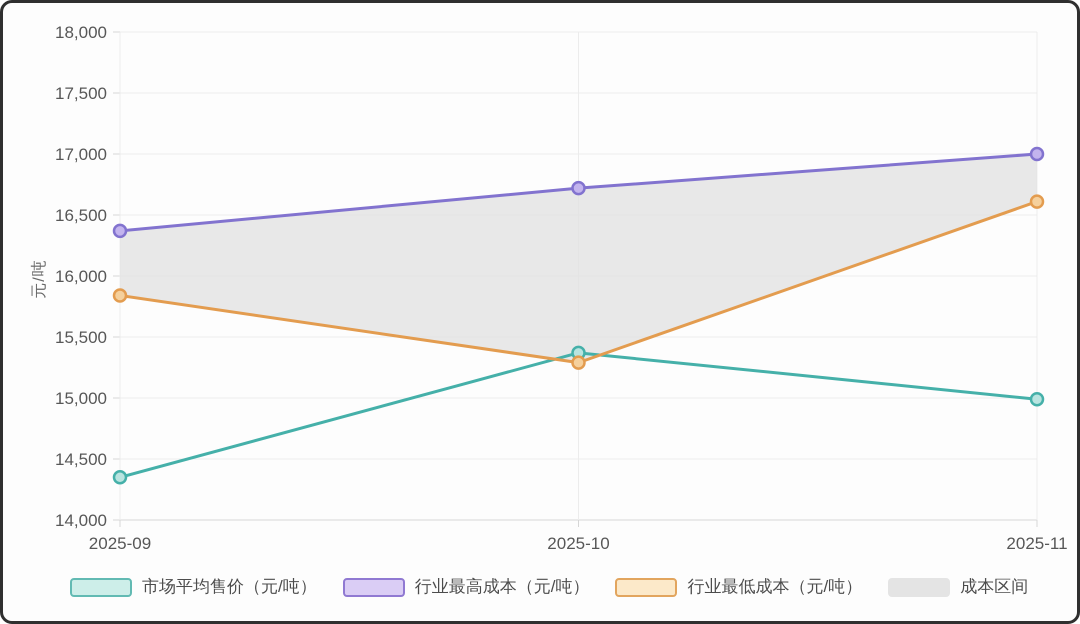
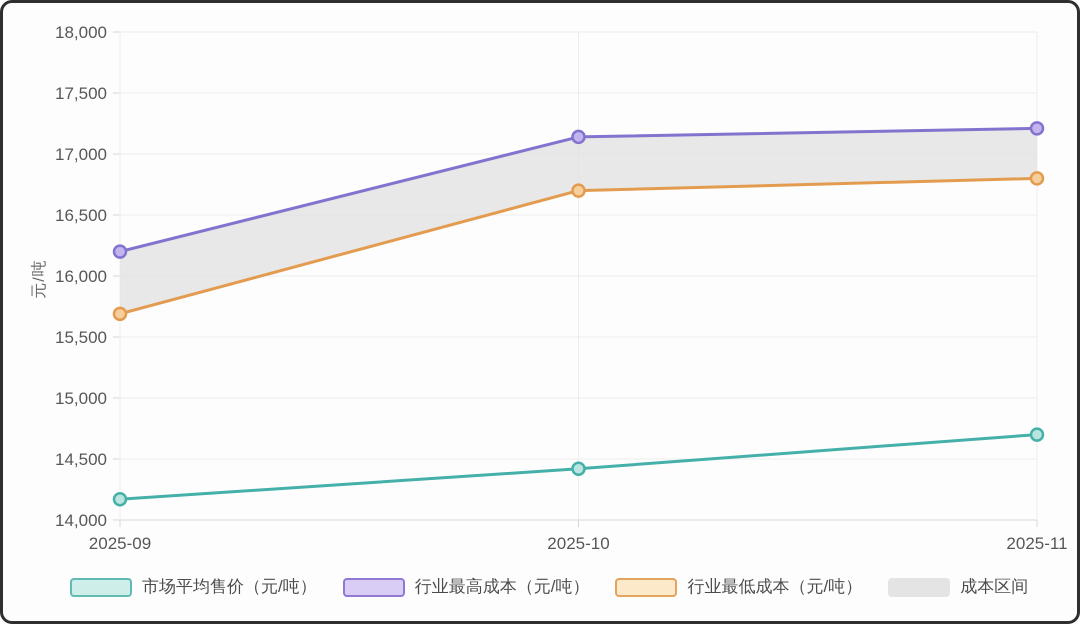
市场平均售价（元/吨）/2025-09: 14350 -> 14170
行业最高成本（元/吨）/2025-09: 16370 -> 16200
行业最低成本（元/吨）/2025-09: 15840 -> 15690
市场平均售价（元/吨）/2025-10: 15370 -> 14420
行业最高成本（元/吨）/2025-10: 16720 -> 17140
行业最低成本（元/吨）/2025-10: 15290 -> 16700
市场平均售价（元/吨）/2025-11: 14990 -> 14700
行业最高成本（元/吨）/2025-11: 17000 -> 17210
行业最低成本（元/吨）/2025-11: 16610 -> 16800
